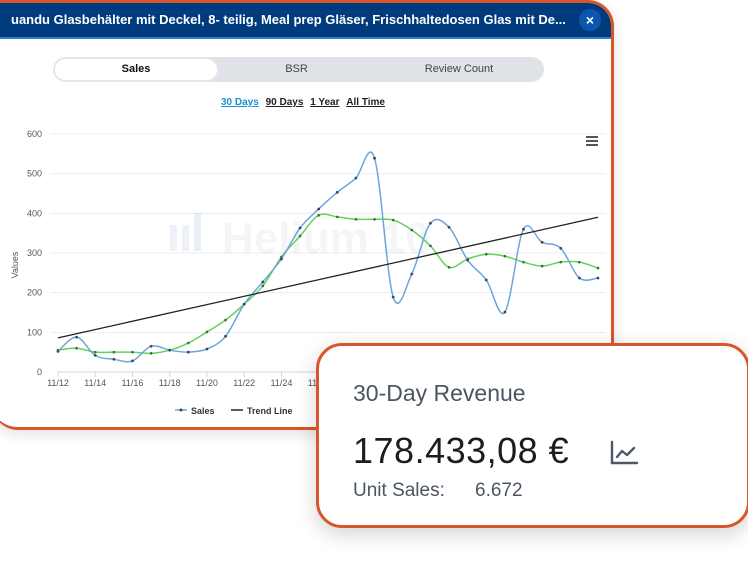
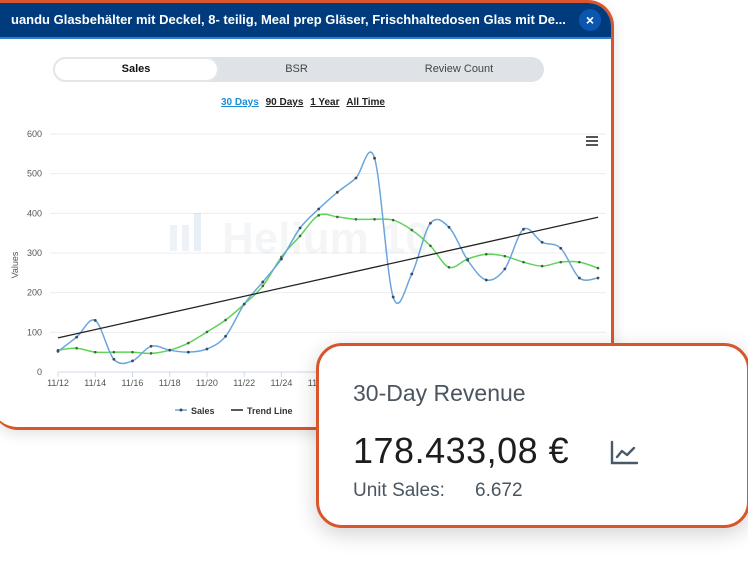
Sales/11/14: 40 -> 130
Trend Line/12/04: 320 -> 530
Sales/12/06: 150 -> 260
